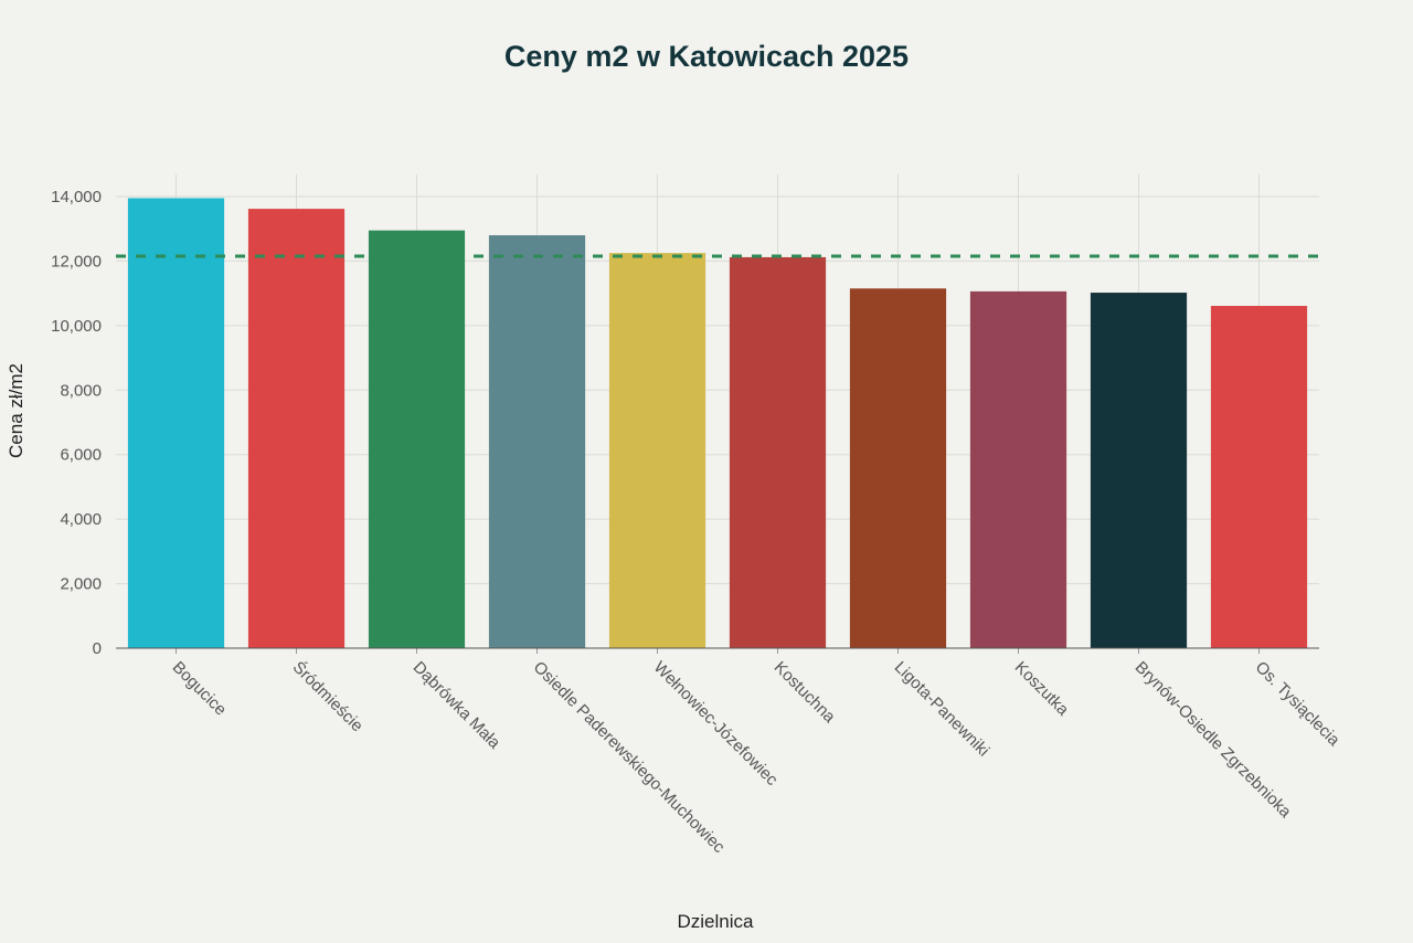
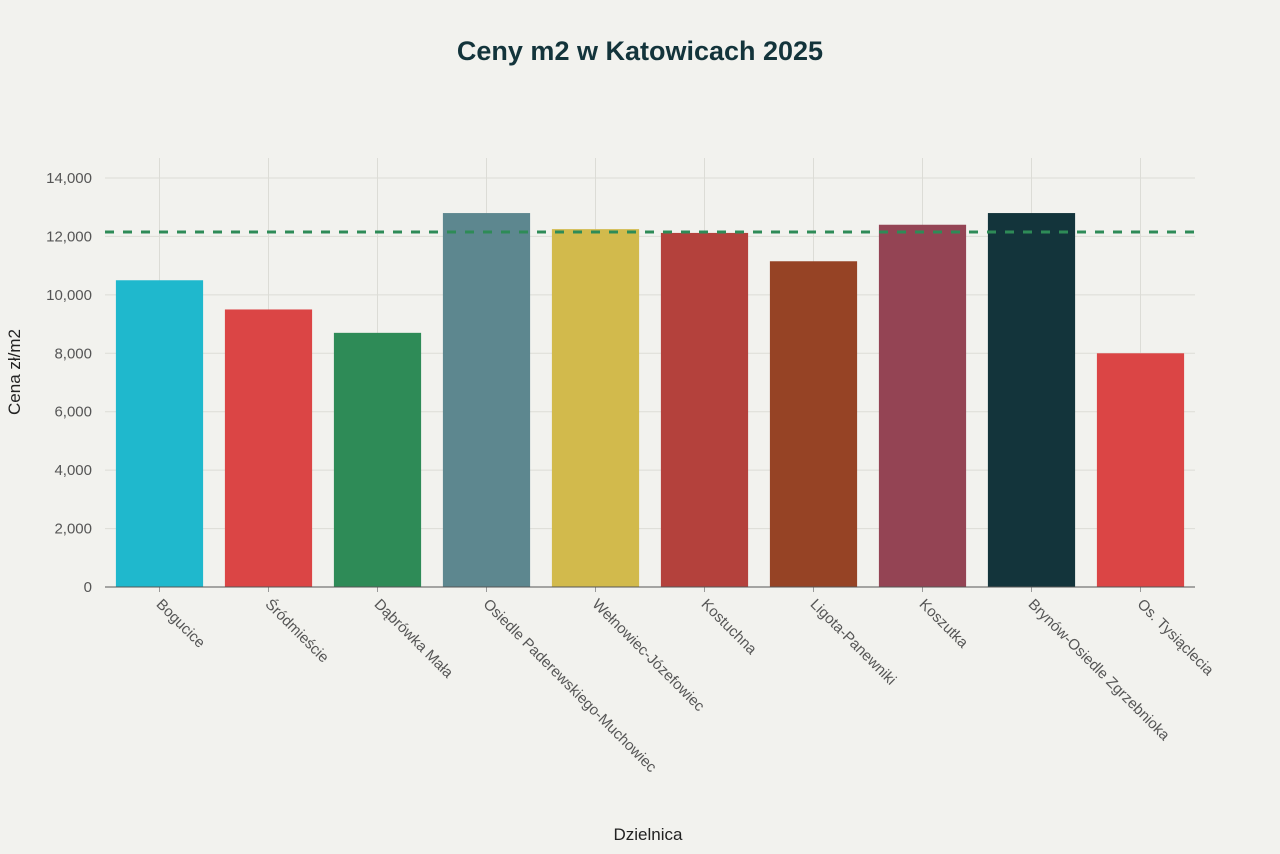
Bogucice: 14000 -> 10500
Śródmieście: 13600 -> 9500
Dąbrówka Mała: 13000 -> 8700
Koszutka: 11100 -> 12400
Brynów-Osiedle Zgrzebnioka: 11000 -> 12800
Os. Tysiąclecia: 10600 -> 8000
